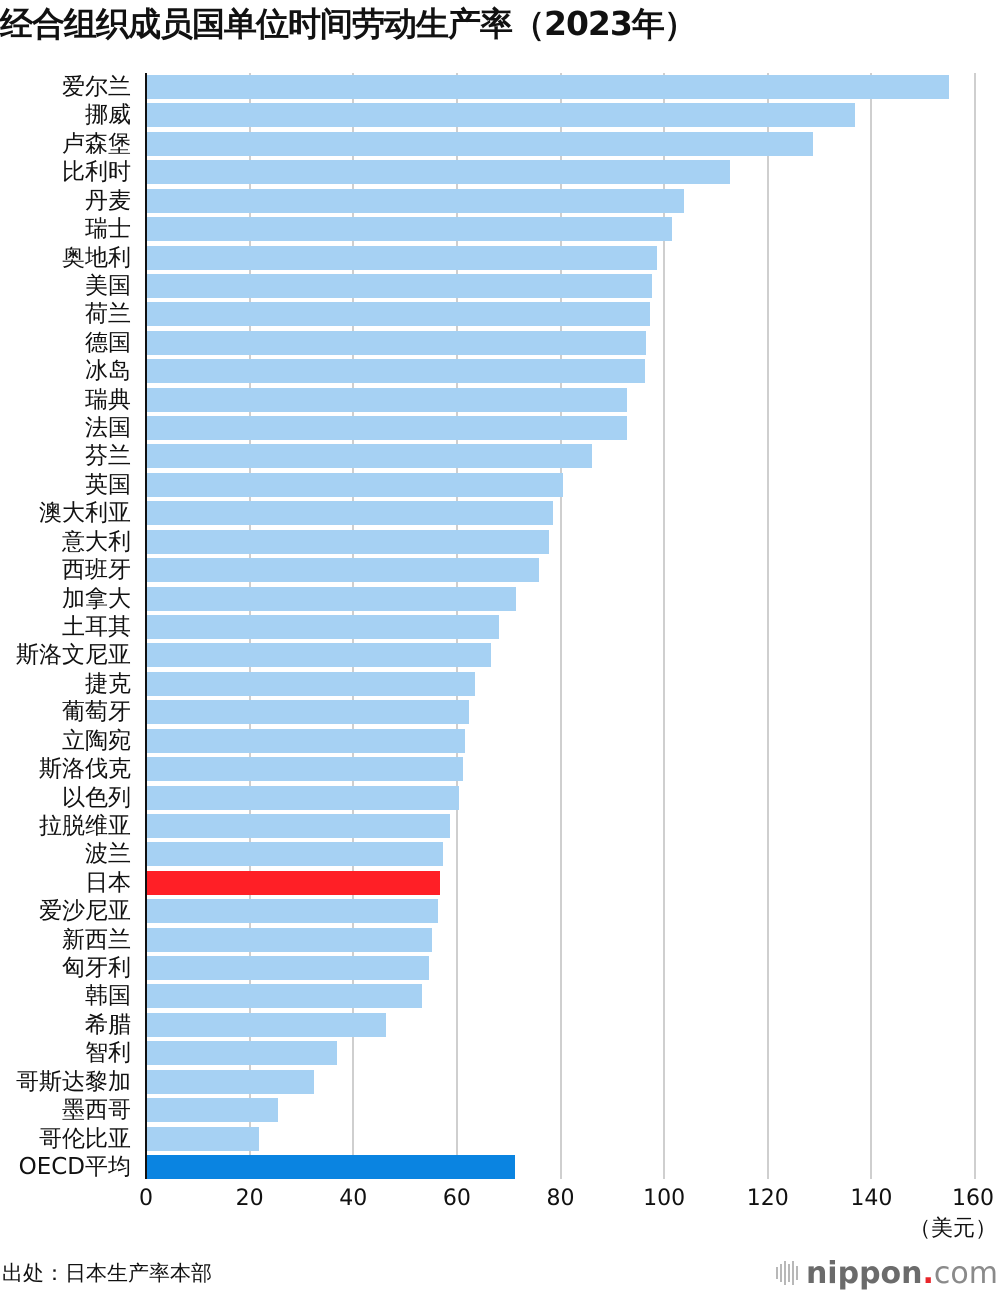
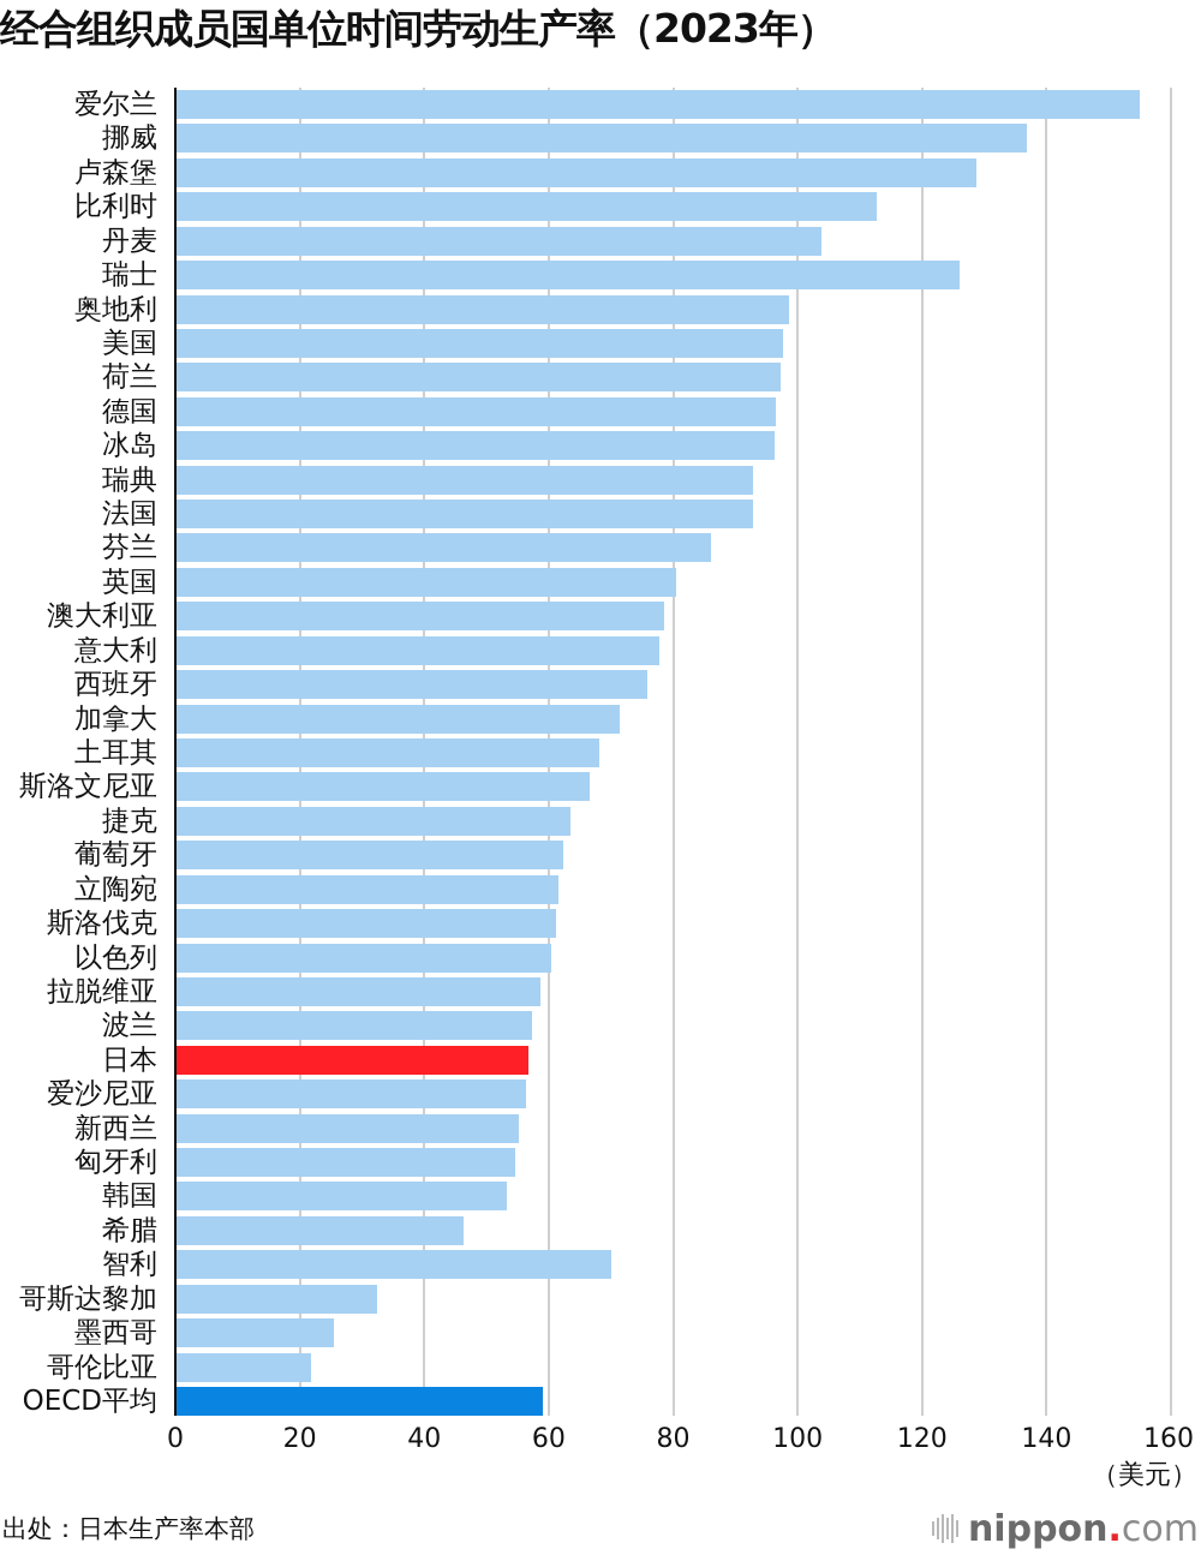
瑞士: 102 -> 126
智利: 37 -> 70
OECD平均: 71 -> 59
